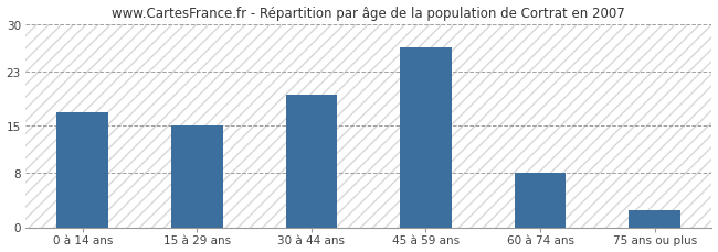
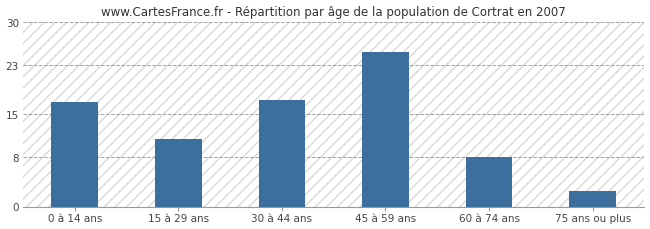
15 à 29 ans: 15.0 -> 11.0
30 à 44 ans: 19.5 -> 17.2
45 à 59 ans: 26.5 -> 25.0
